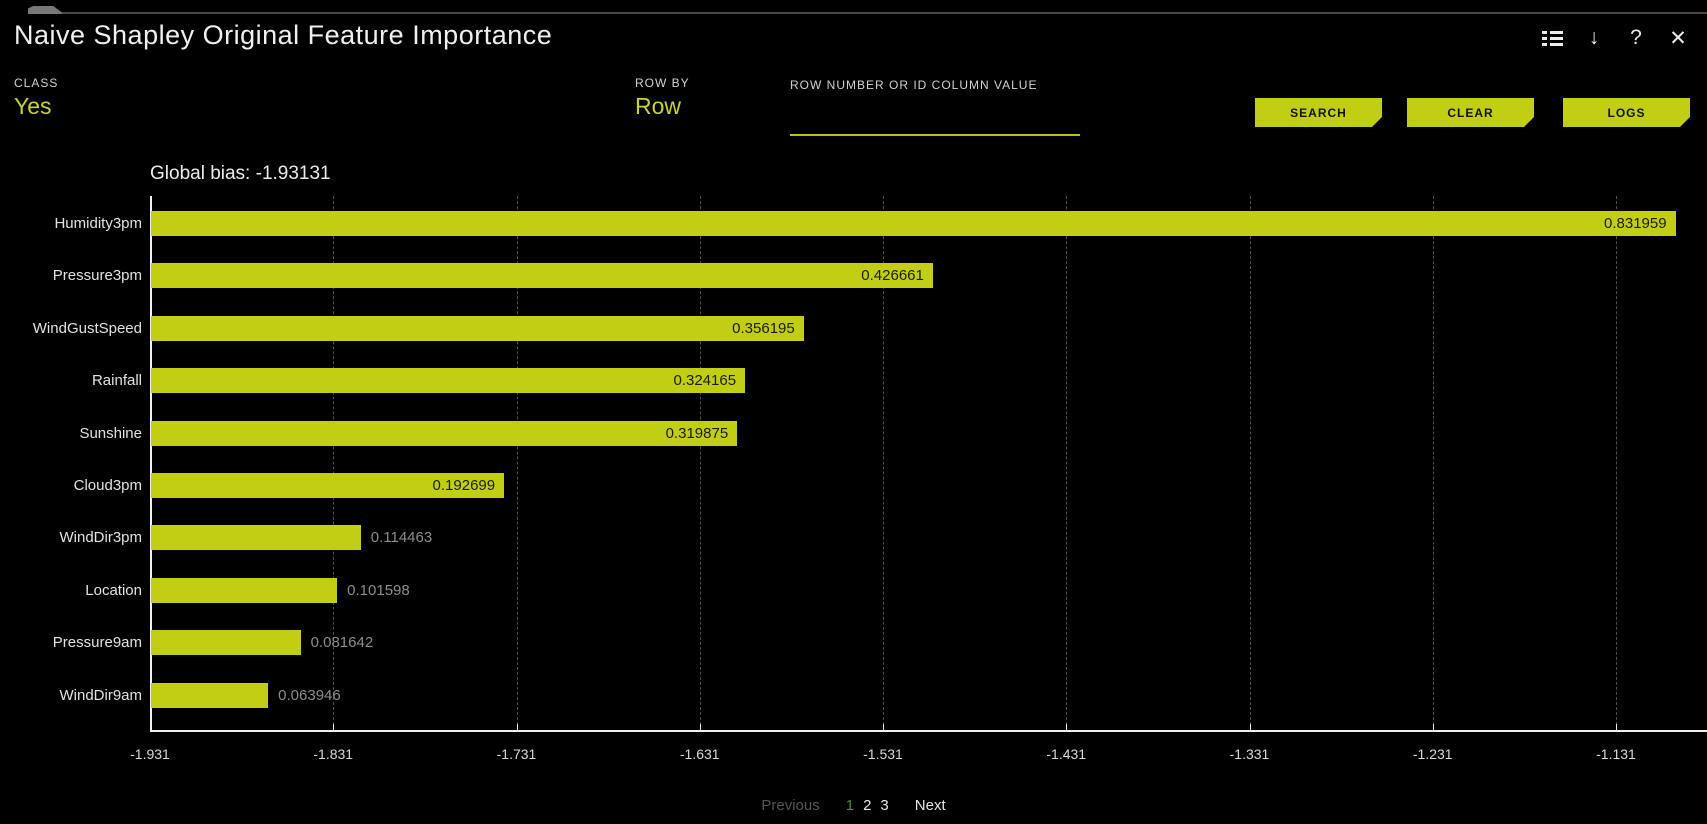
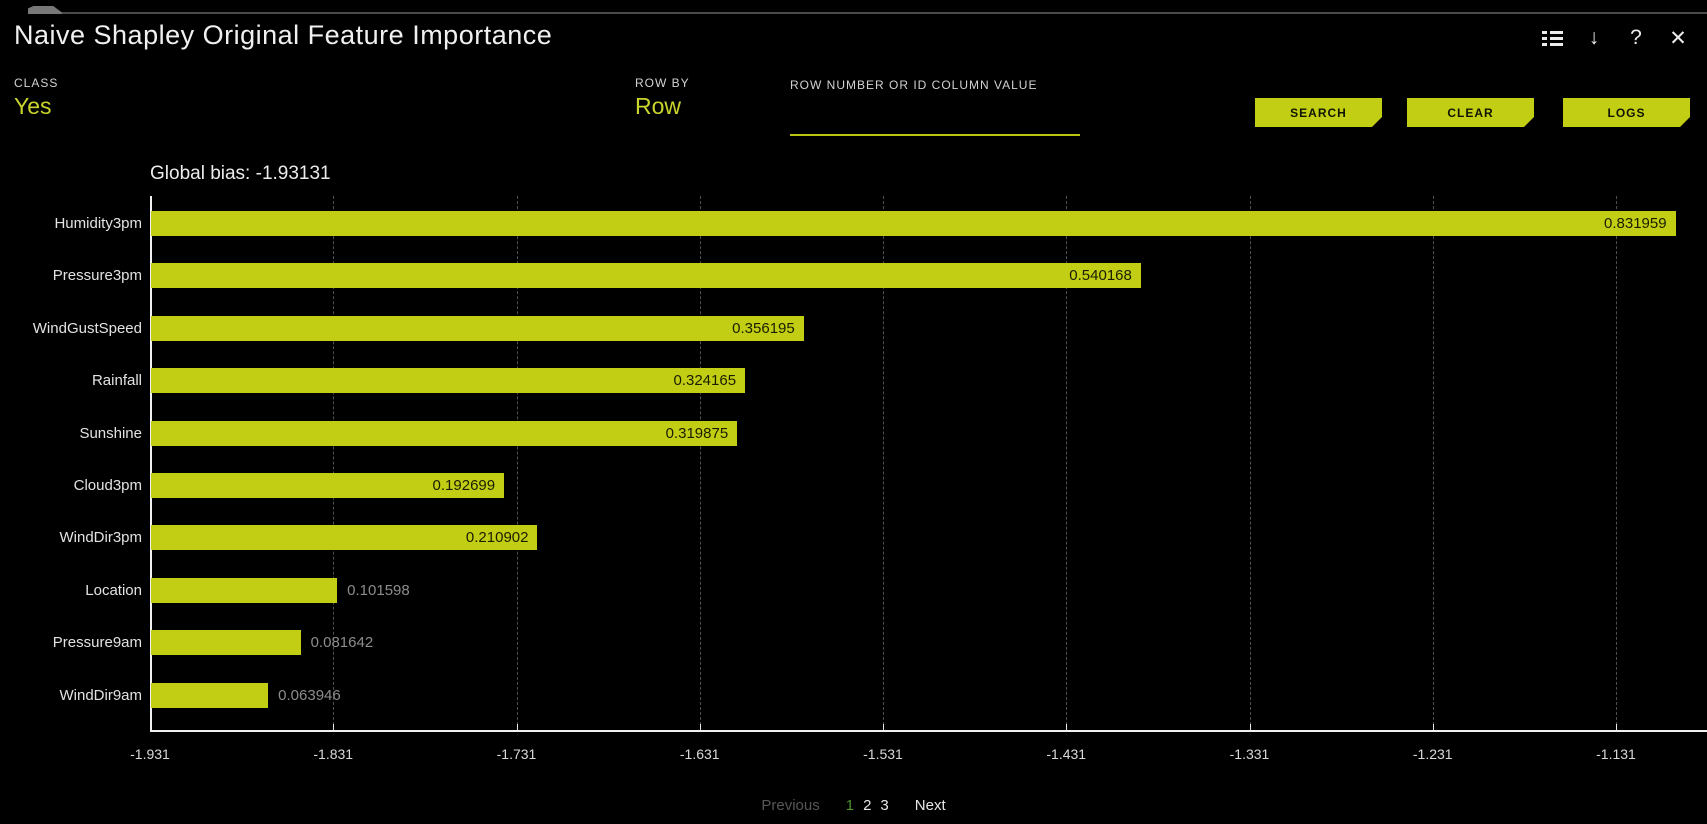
Pressure3pm: 0.426661 -> 0.540168
WindDir3pm: 0.114463 -> 0.210902
